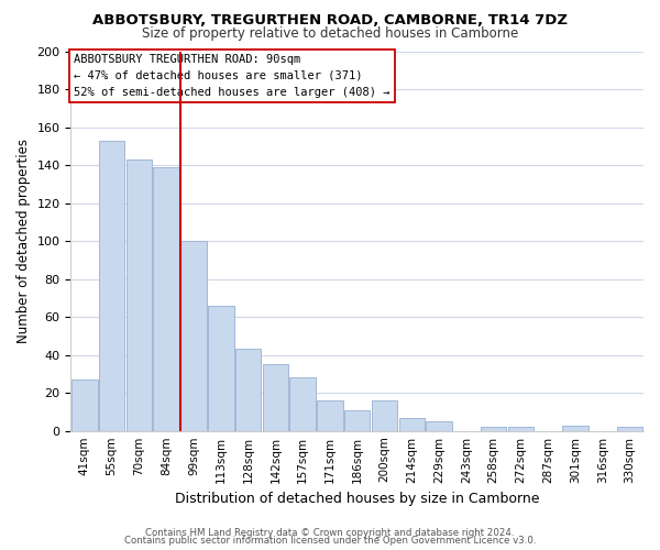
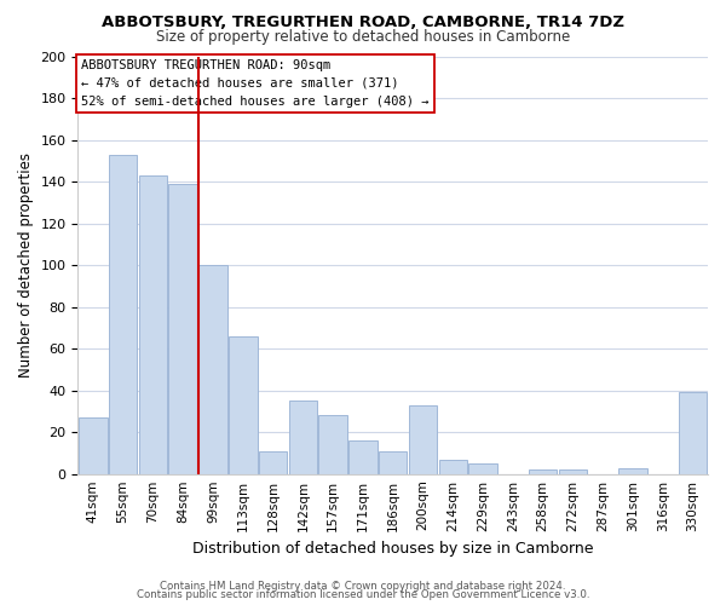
128sqm: 43 -> 11
200sqm: 16 -> 33
330sqm: 2 -> 39
